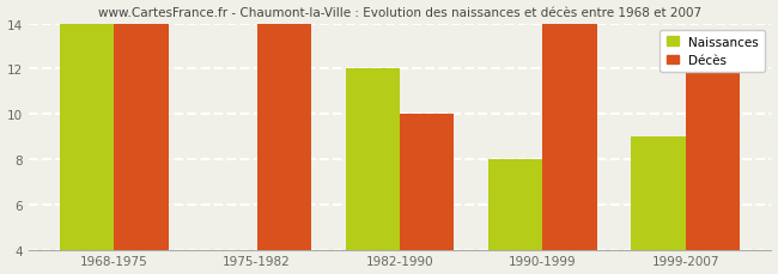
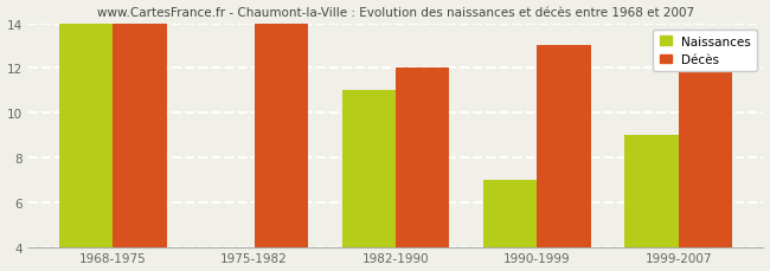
Naissances/1982-1990: 12 -> 11
Décès/1982-1990: 10 -> 12
Naissances/1990-1999: 8 -> 7
Décès/1990-1999: 14 -> 13
